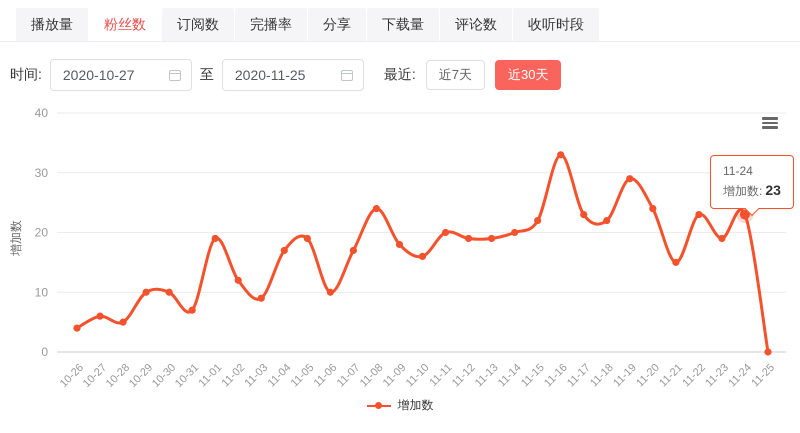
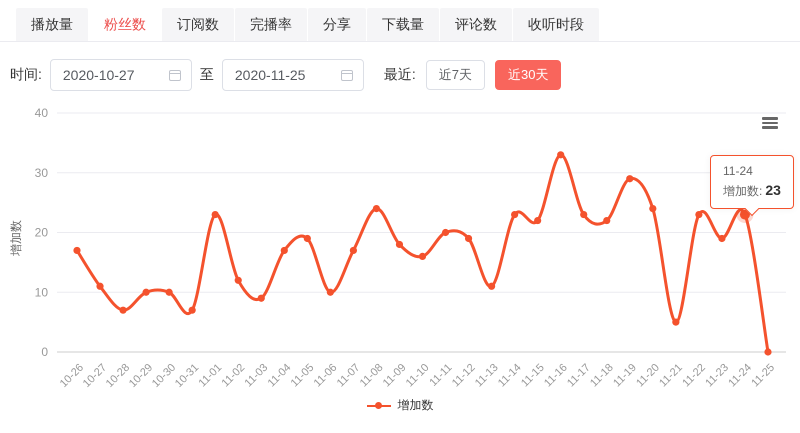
10-26: 4 -> 17
10-27: 6 -> 11
10-28: 5 -> 7
11-01: 19 -> 23
11-13: 19 -> 11
11-14: 20 -> 23
11-21: 15 -> 5
